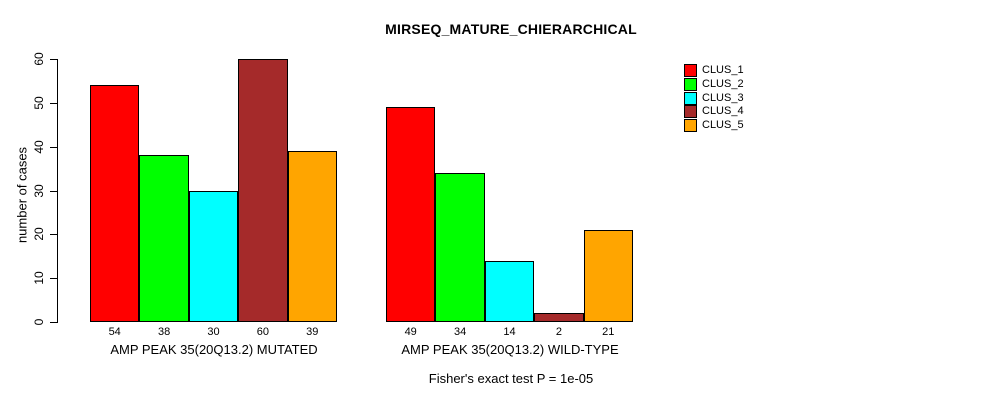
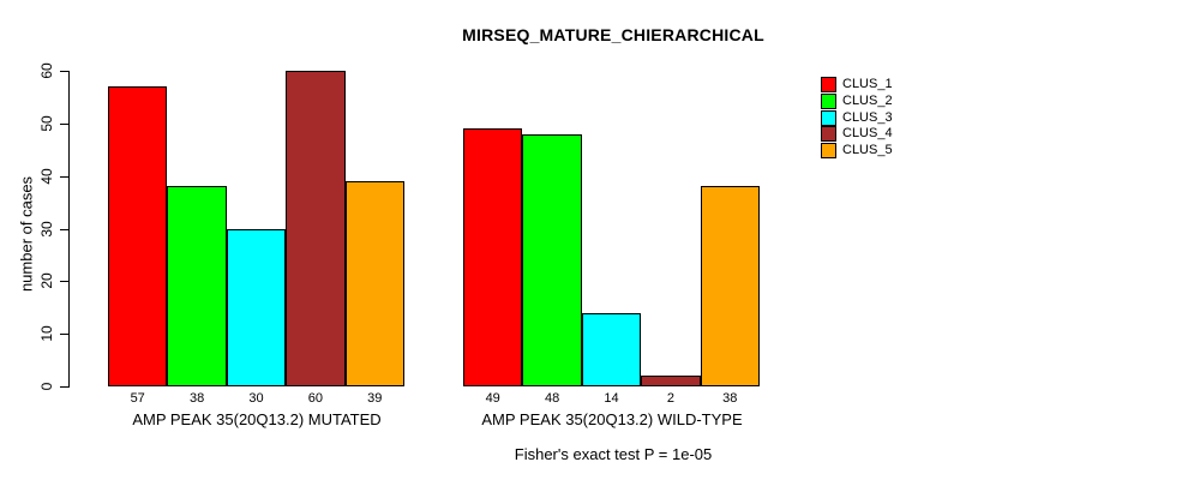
CLUS_1/AMP PEAK 35(20Q13.2) MUTATED: 54 -> 57
CLUS_2/AMP PEAK 35(20Q13.2) WILD-TYPE: 34 -> 48
CLUS_5/AMP PEAK 35(20Q13.2) WILD-TYPE: 21 -> 38
